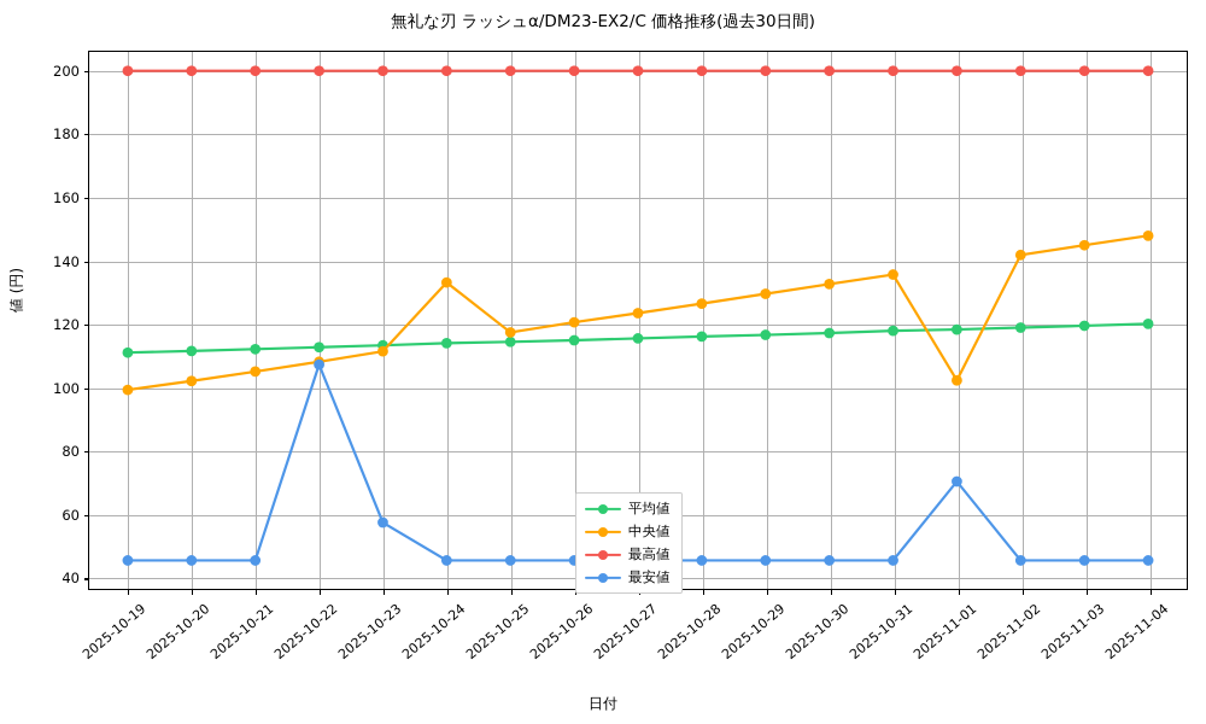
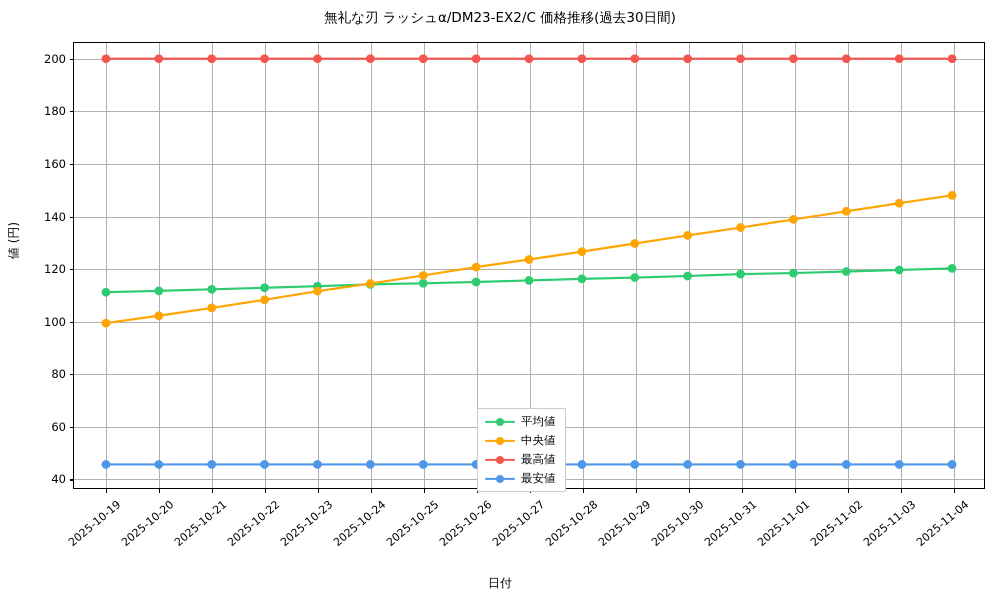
最安値/2025-10-22: 107 -> 45
最安値/2025-10-23: 57 -> 45
中央値/2025-10-24: 133 -> 114
中央値/2025-11-01: 102 -> 139
最安値/2025-11-01: 70 -> 45
